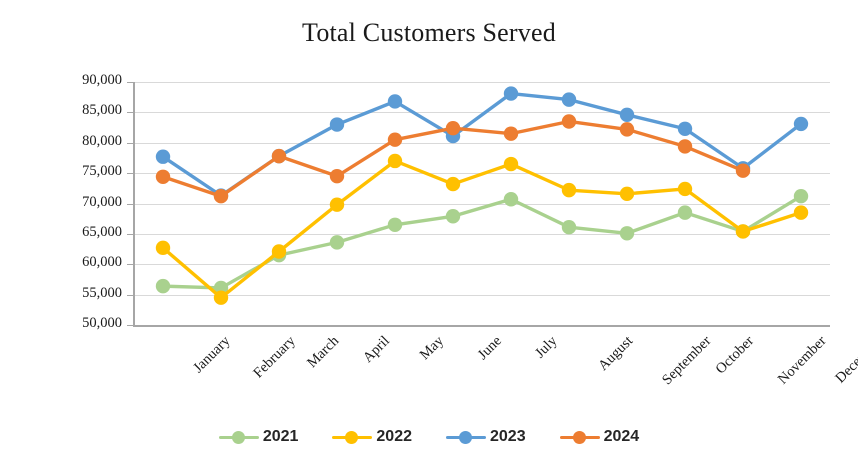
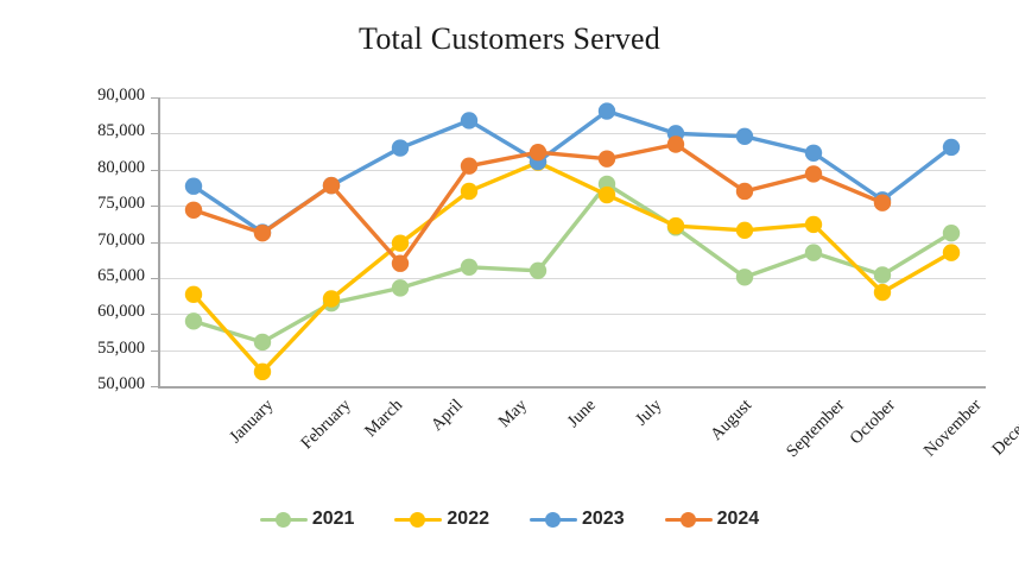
2021/January: 56000 -> 59000
2022/February: 54000 -> 52000
2024/April: 74000 -> 67000
2021/June: 68000 -> 66000
2022/June: 73000 -> 81000
2021/July: 71000 -> 78000
2021/August: 66000 -> 72000
2023/August: 87000 -> 85000
2024/September: 82000 -> 77000
2022/November: 65000 -> 63000
